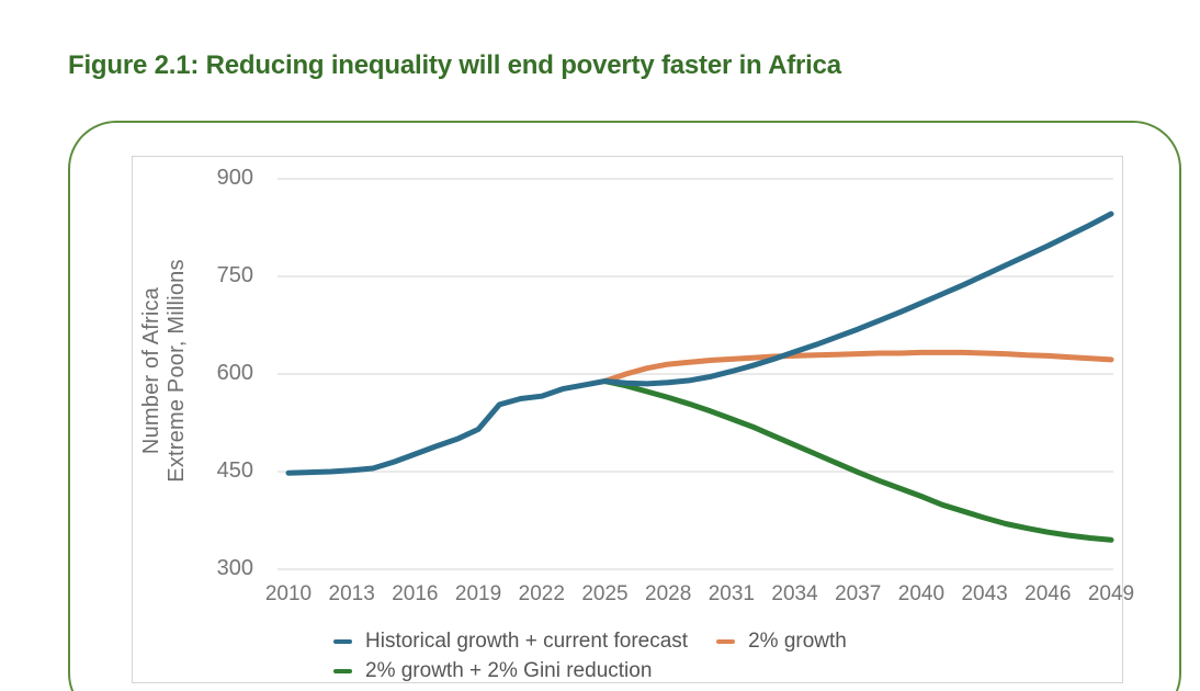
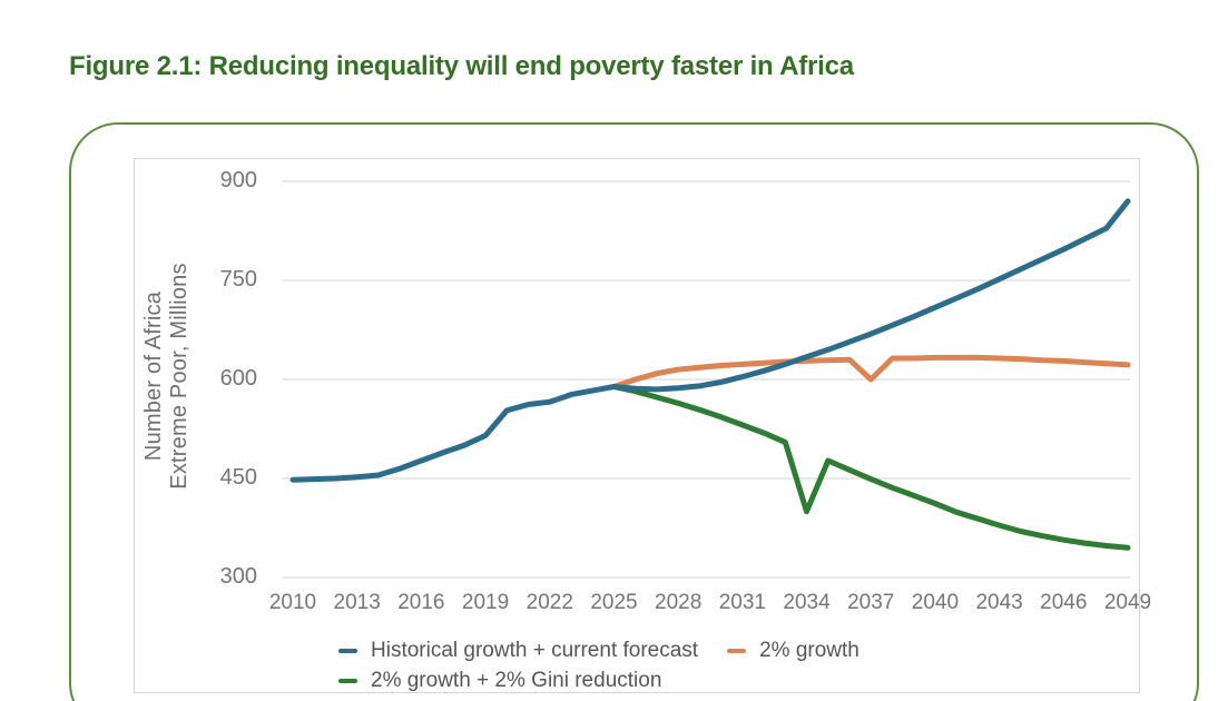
2% growth + 2% Gini reduction/2034: 490 -> 400
2% growth/2037: 630 -> 600
Historical growth + current forecast/2049: 850 -> 870
